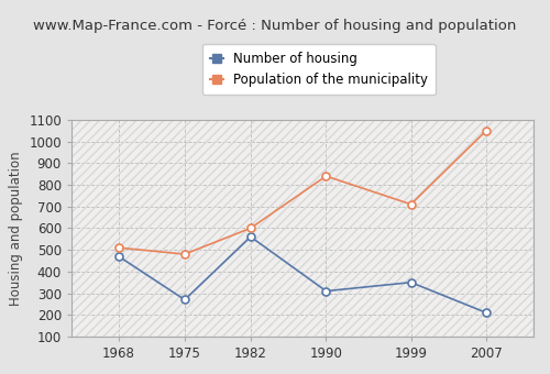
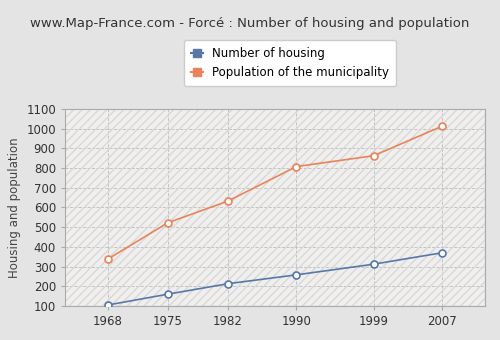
Number of housing/1968: 470 -> 100
Population of the municipality/1968: 510 -> 340
Number of housing/1975: 270 -> 160
Population of the municipality/1975: 480 -> 520
Number of housing/1982: 560 -> 210
Population of the municipality/1982: 600 -> 630
Number of housing/1990: 310 -> 260
Population of the municipality/1990: 840 -> 810
Number of housing/1999: 350 -> 310
Population of the municipality/1999: 710 -> 860
Number of housing/2007: 210 -> 370
Population of the municipality/2007: 1050 -> 1010
